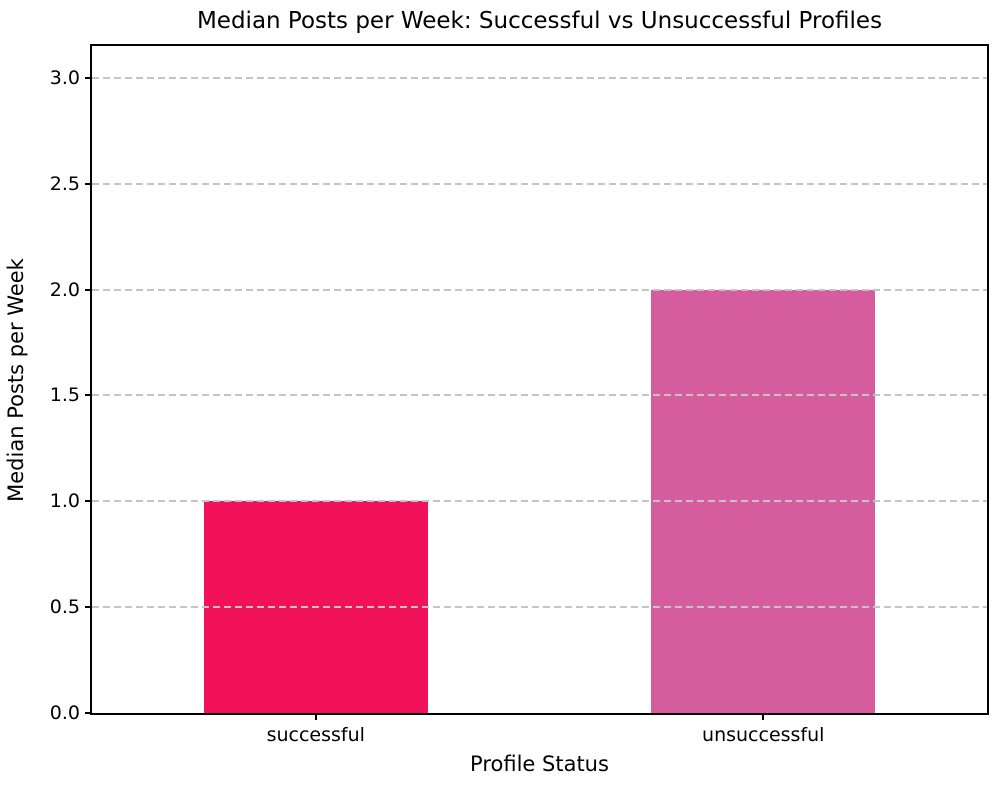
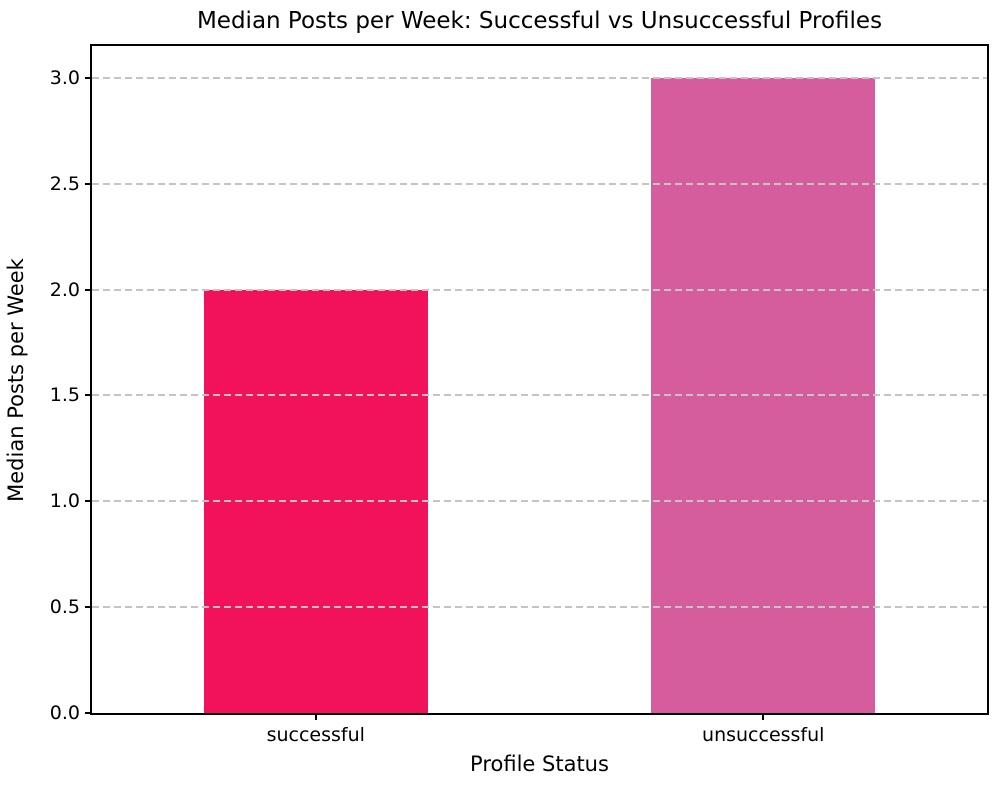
successful: 1 -> 2
unsuccessful: 2 -> 3
